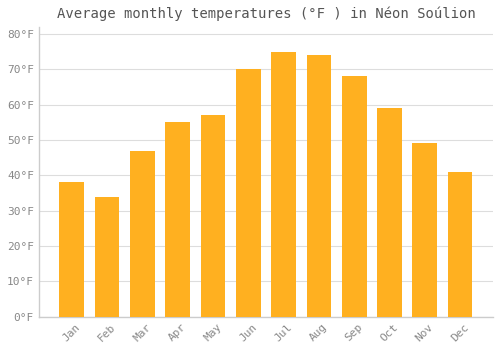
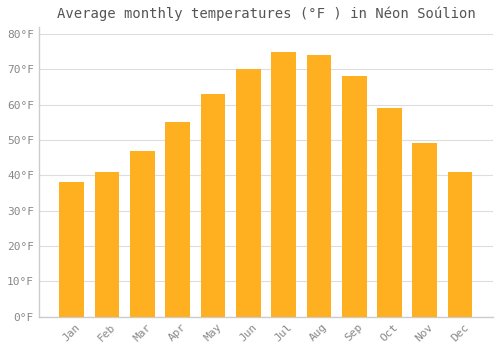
Feb: 34°F -> 41°F
May: 57°F -> 63°F
